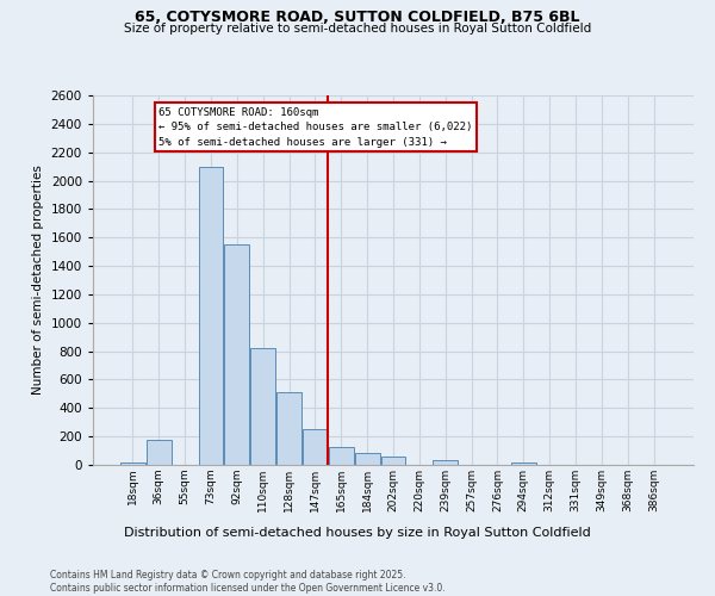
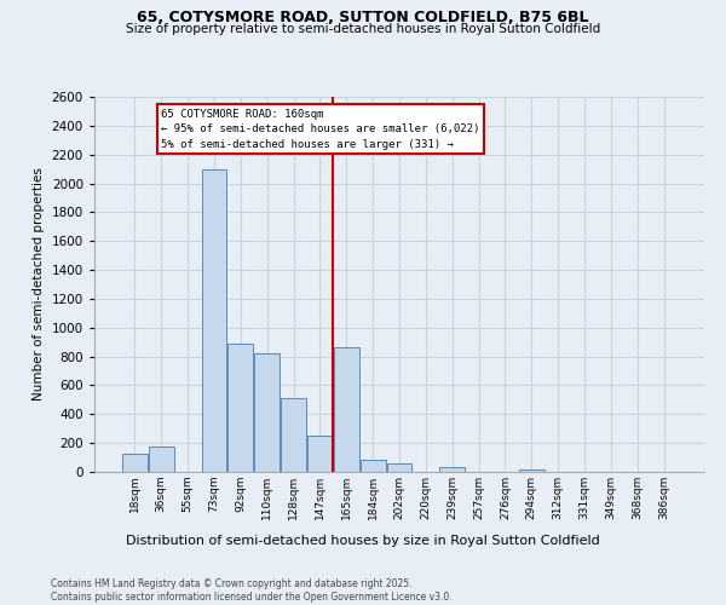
18sqm: 20 -> 130
92sqm: 1550 -> 890
165sqm: 120 -> 860
